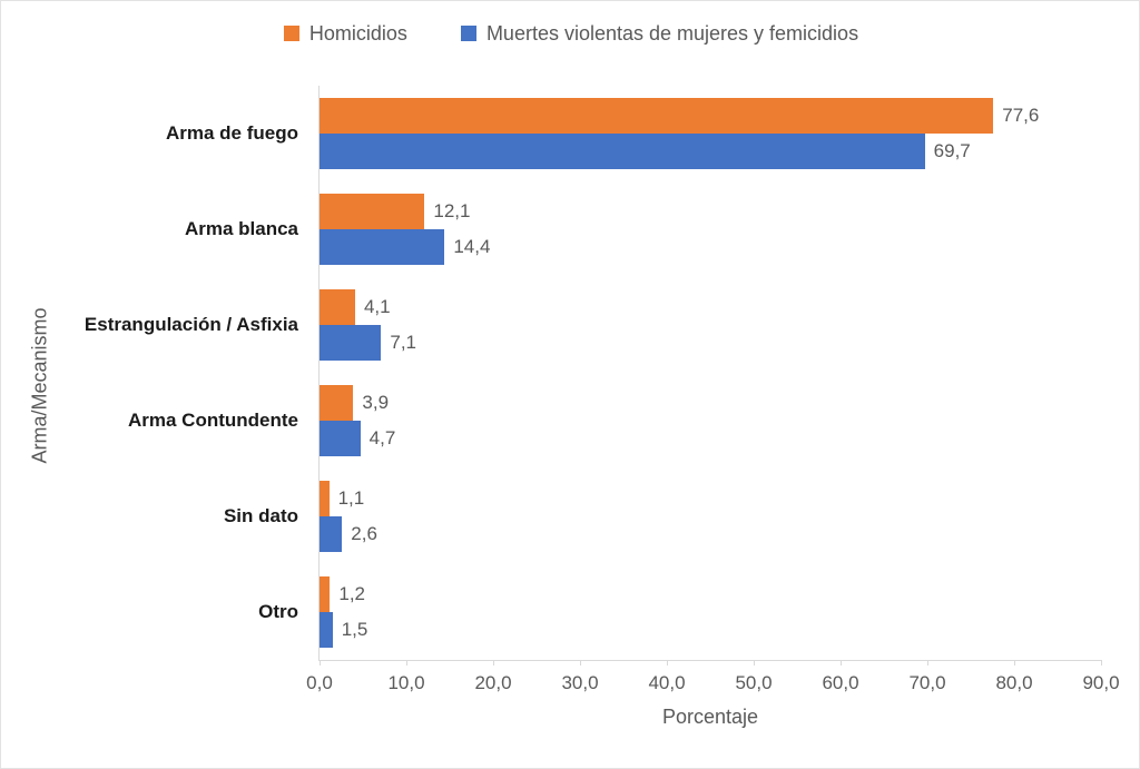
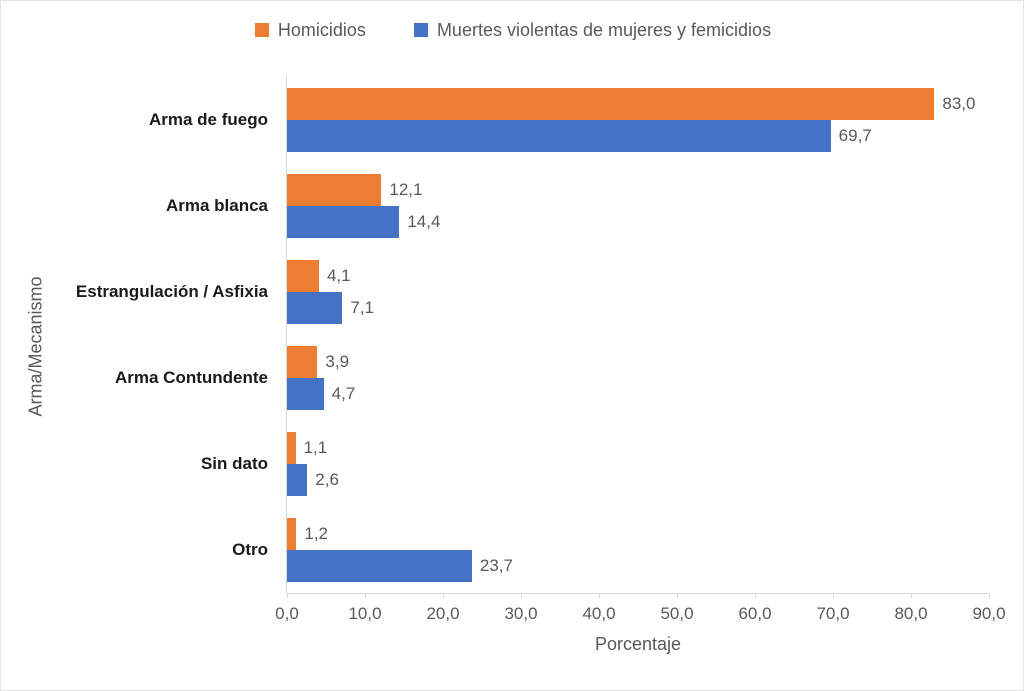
Homicidios/Arma de fuego: 77,6 -> 83,0
Muertes violentas de mujeres y femicidios/Otro: 1,5 -> 23,7
